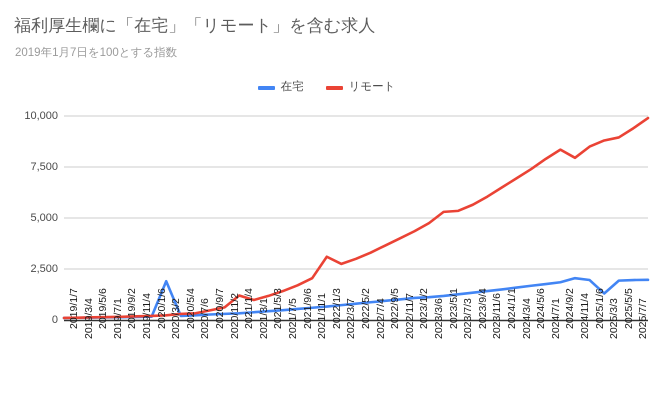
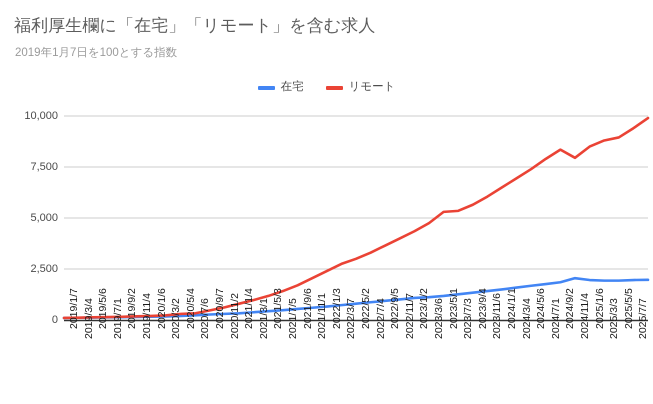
在宅/2020/3/2: 1900 -> 200
リモート/2021/1/4: 1200 -> 800
リモート/2022/1/3: 3100 -> 2400
在宅/2025/3/3: 1300 -> 1900
